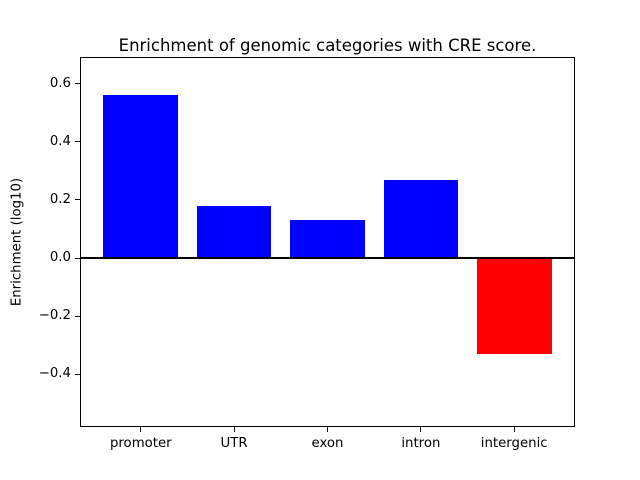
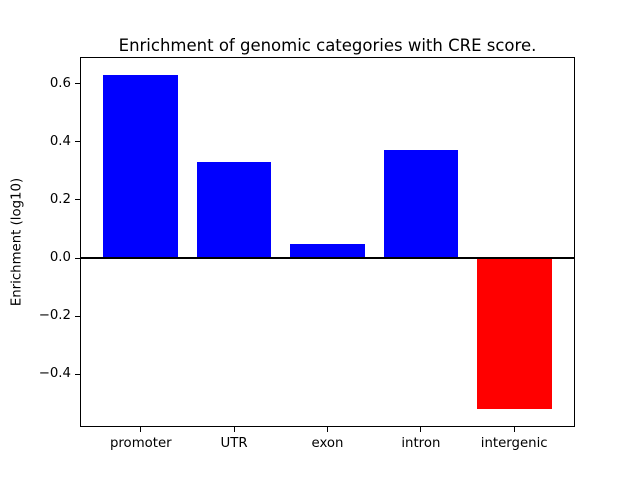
promoter: 0.56 -> 0.63
UTR: 0.18 -> 0.33
exon: 0.13 -> 0.05
intron: 0.27 -> 0.37
intergenic: -0.33 -> -0.52
